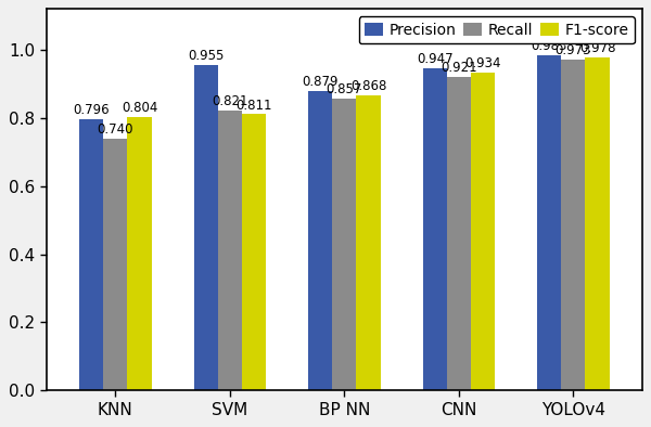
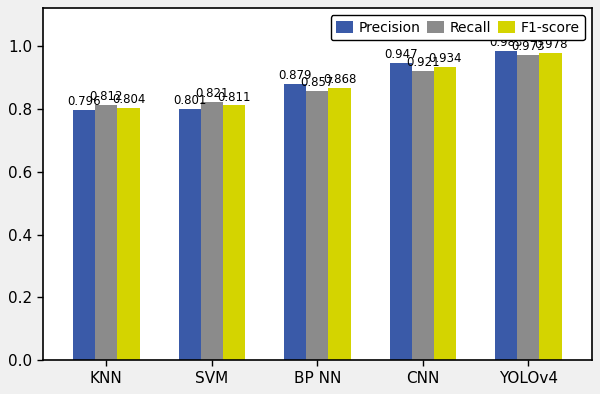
Recall/KNN: 0.740 -> 0.812
Precision/SVM: 0.955 -> 0.801
